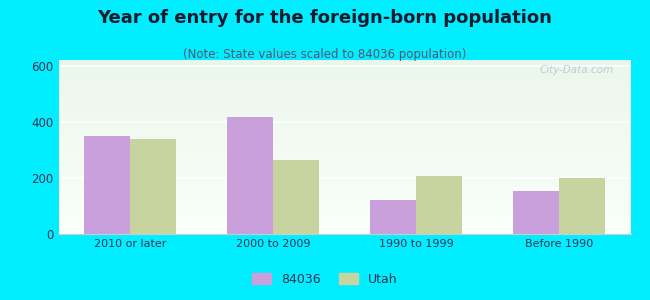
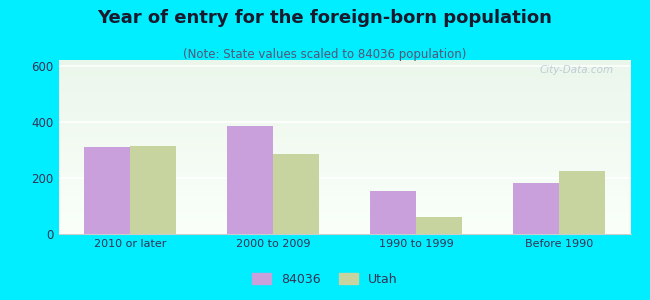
84036/2010 or later: 350 -> 310
Utah/2010 or later: 338 -> 315
84036/2000 to 2009: 418 -> 385
Utah/2000 to 2009: 262 -> 285
84036/1990 to 1999: 120 -> 155
Utah/1990 to 1999: 208 -> 60
84036/Before 1990: 152 -> 180
Utah/Before 1990: 198 -> 225
